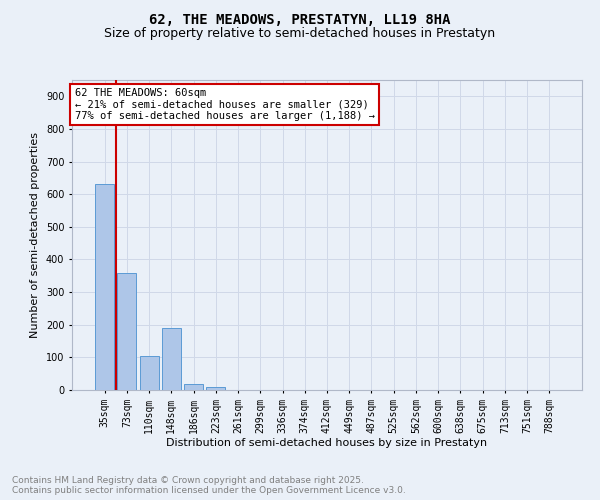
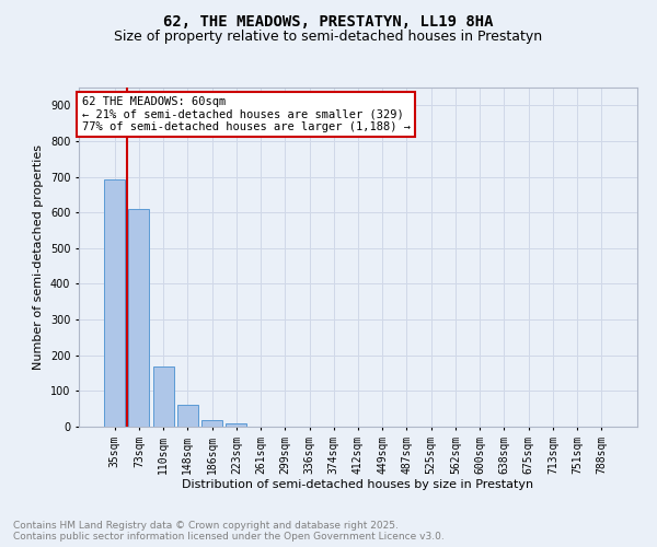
35sqm: 630 -> 693
73sqm: 360 -> 611
110sqm: 105 -> 168
148sqm: 190 -> 60
